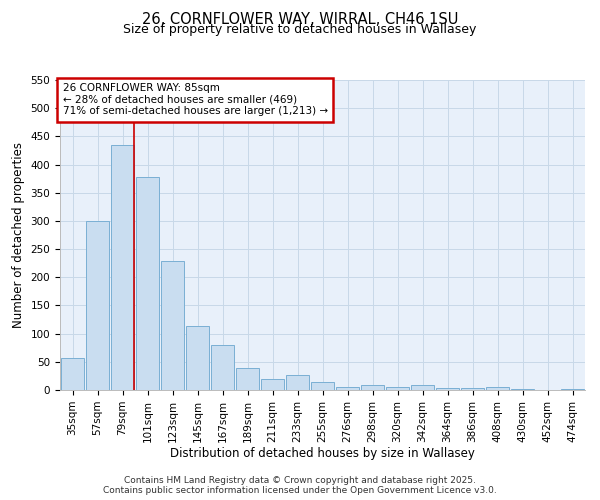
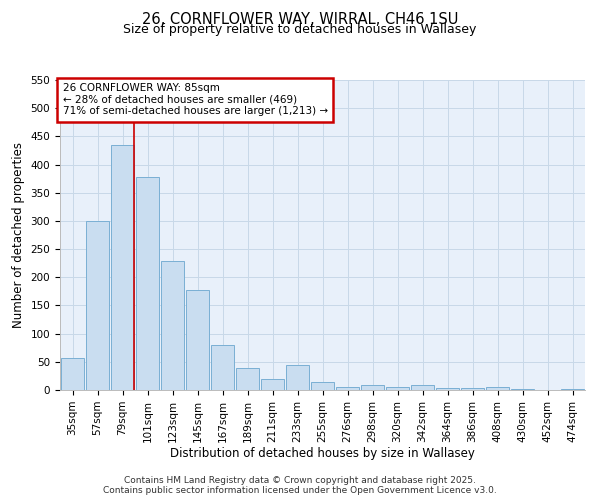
145sqm: 113 -> 178
233sqm: 27 -> 44
